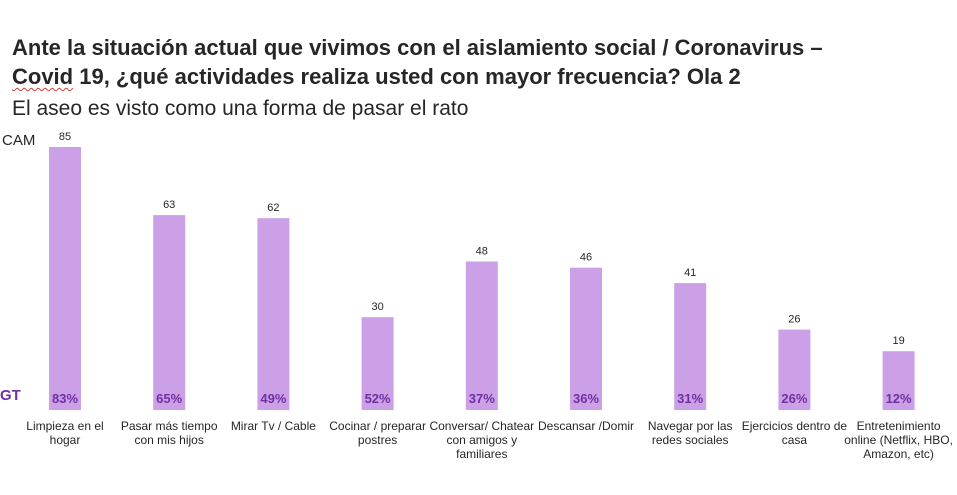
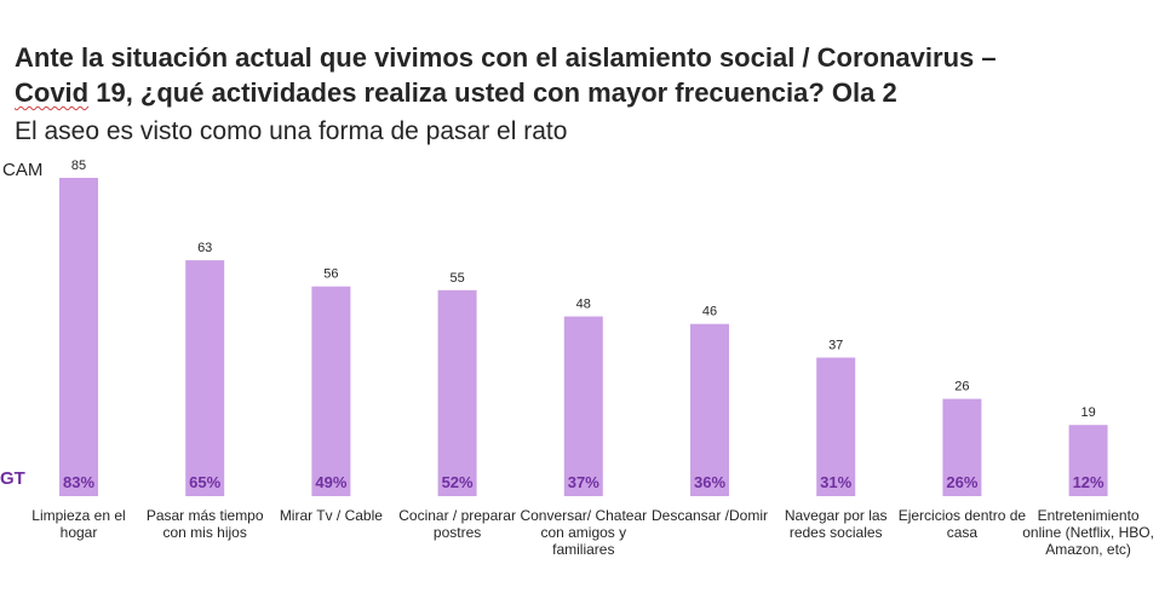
CAM/Mirar Tv / Cable: 62 -> 56
CAM/Cocinar / preparar postres: 30 -> 55
CAM/Navegar por las redes sociales: 41 -> 37
